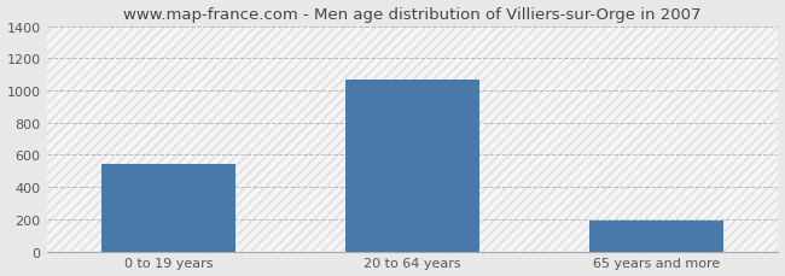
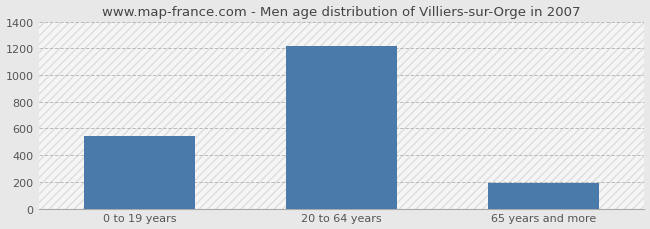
20 to 64 years: 1070 -> 1220
